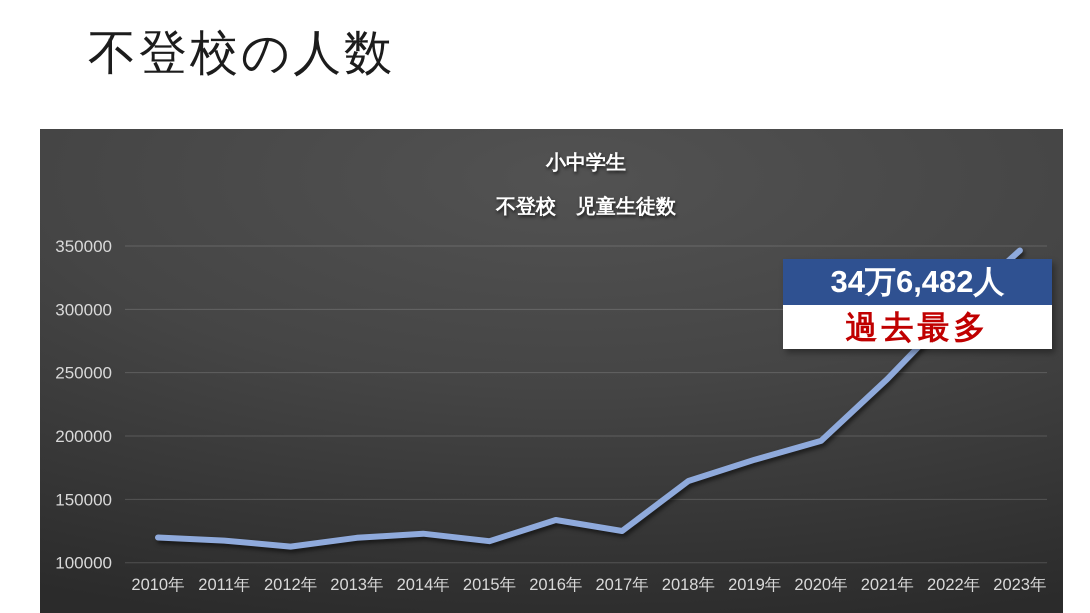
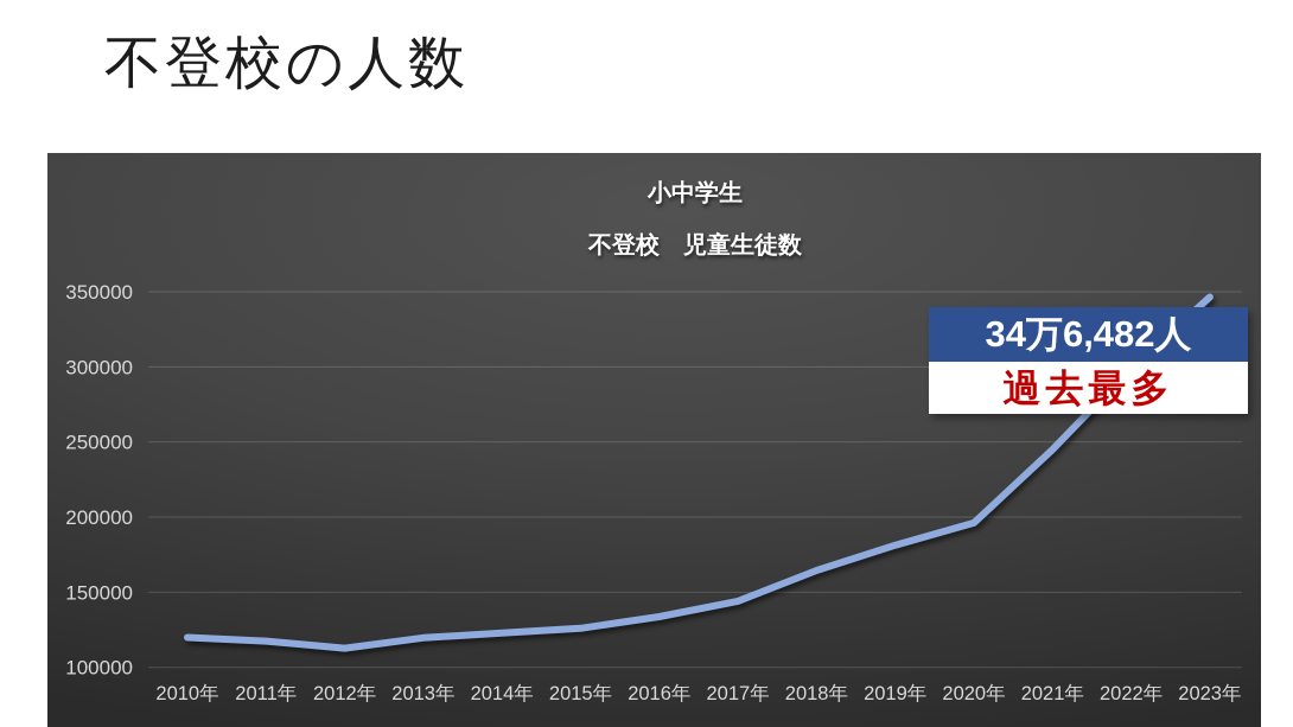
2015年: 117000 -> 126000
2017年: 125000 -> 144000
